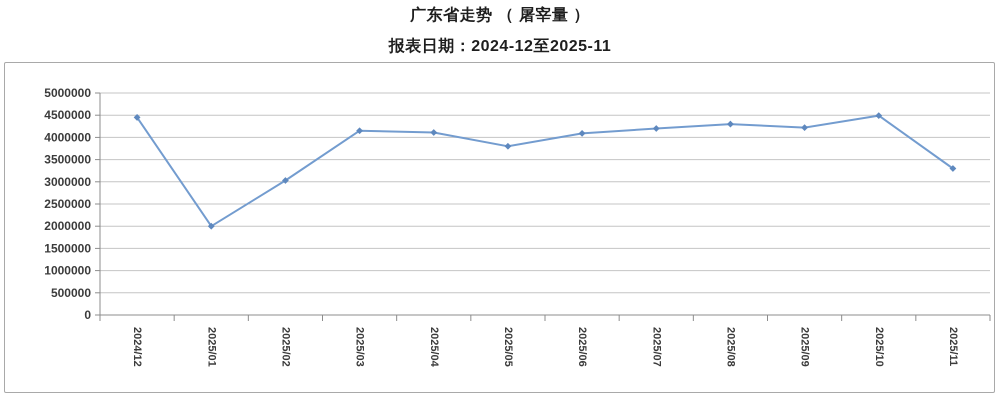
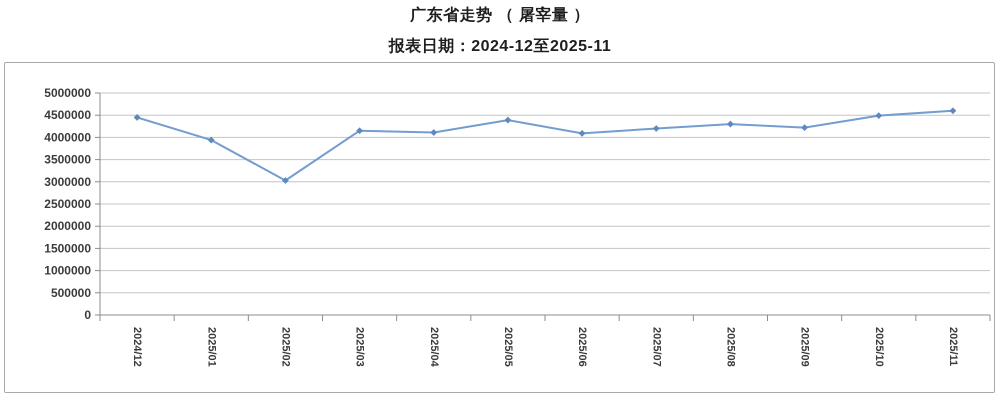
2025/01: 2000000 -> 3900000
2025/05: 3800000 -> 4400000
2025/11: 3300000 -> 4600000
